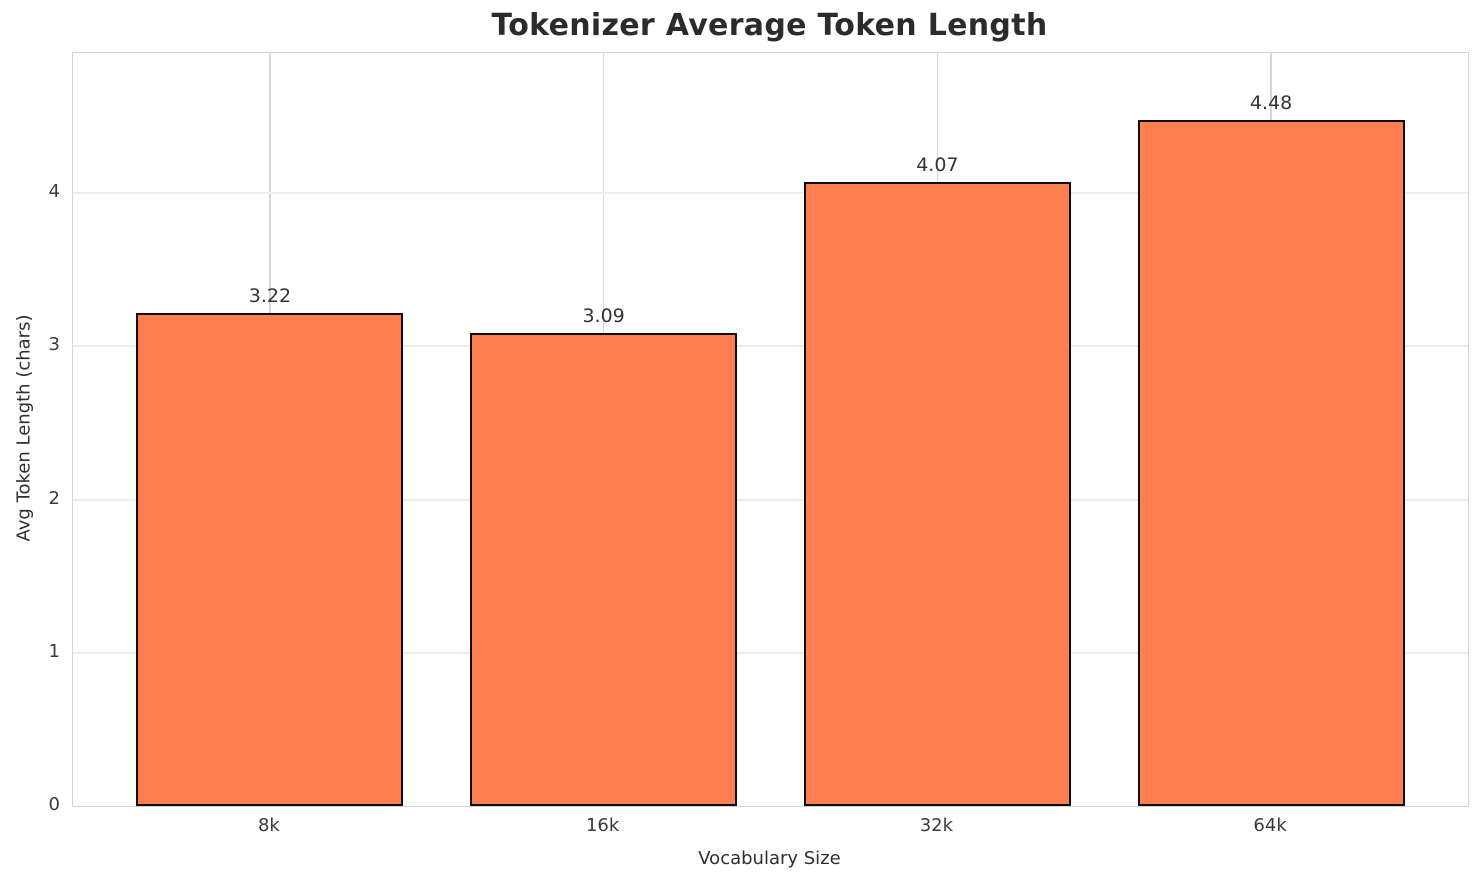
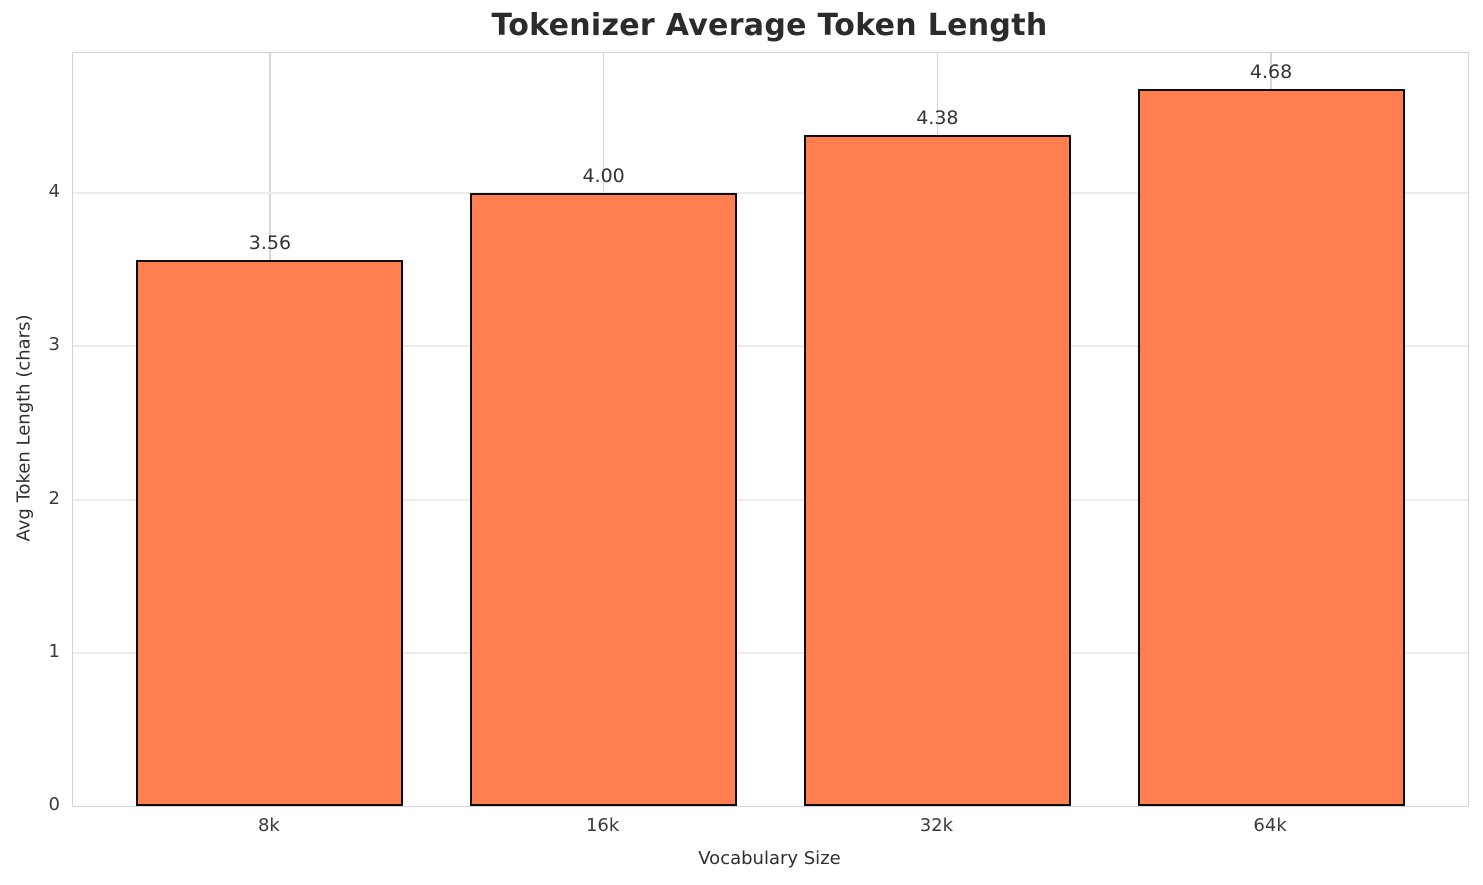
8k: 3.22 -> 3.56
16k: 3.09 -> 4.00
32k: 4.07 -> 4.38
64k: 4.48 -> 4.68
